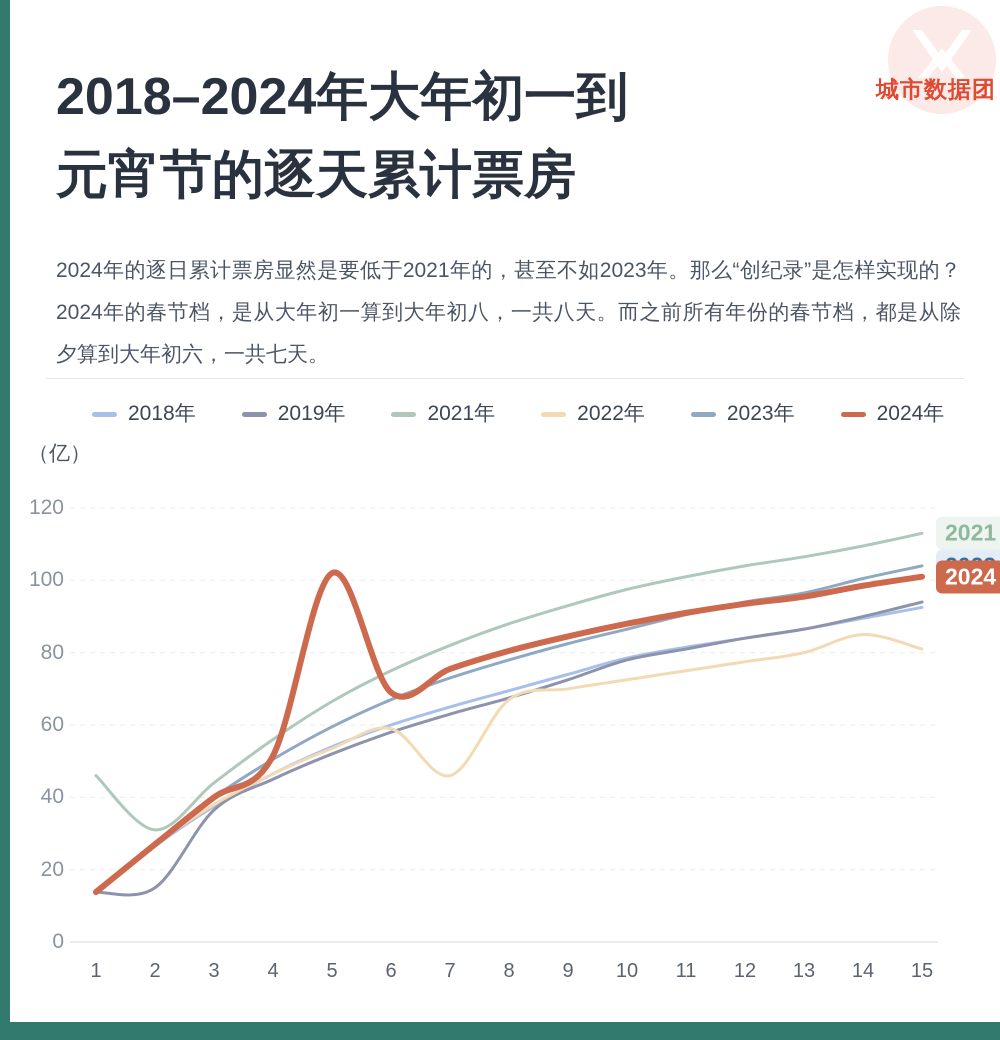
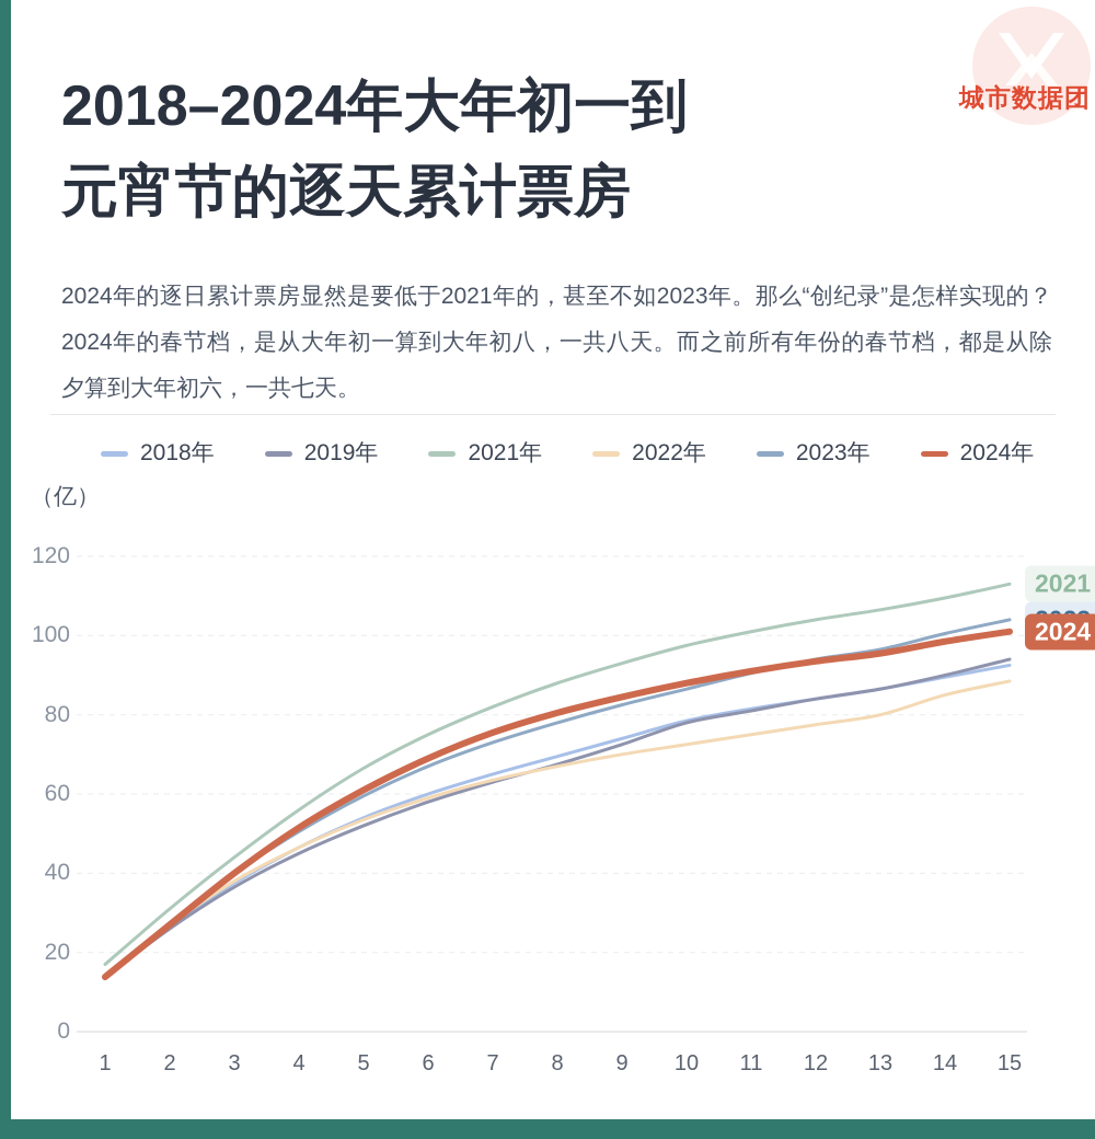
2021年/1: 46 -> 17
2019年/2: 15 -> 26
2024年/5: 102 -> 61
2022年/7: 46 -> 64
2022年/15: 81 -> 88
